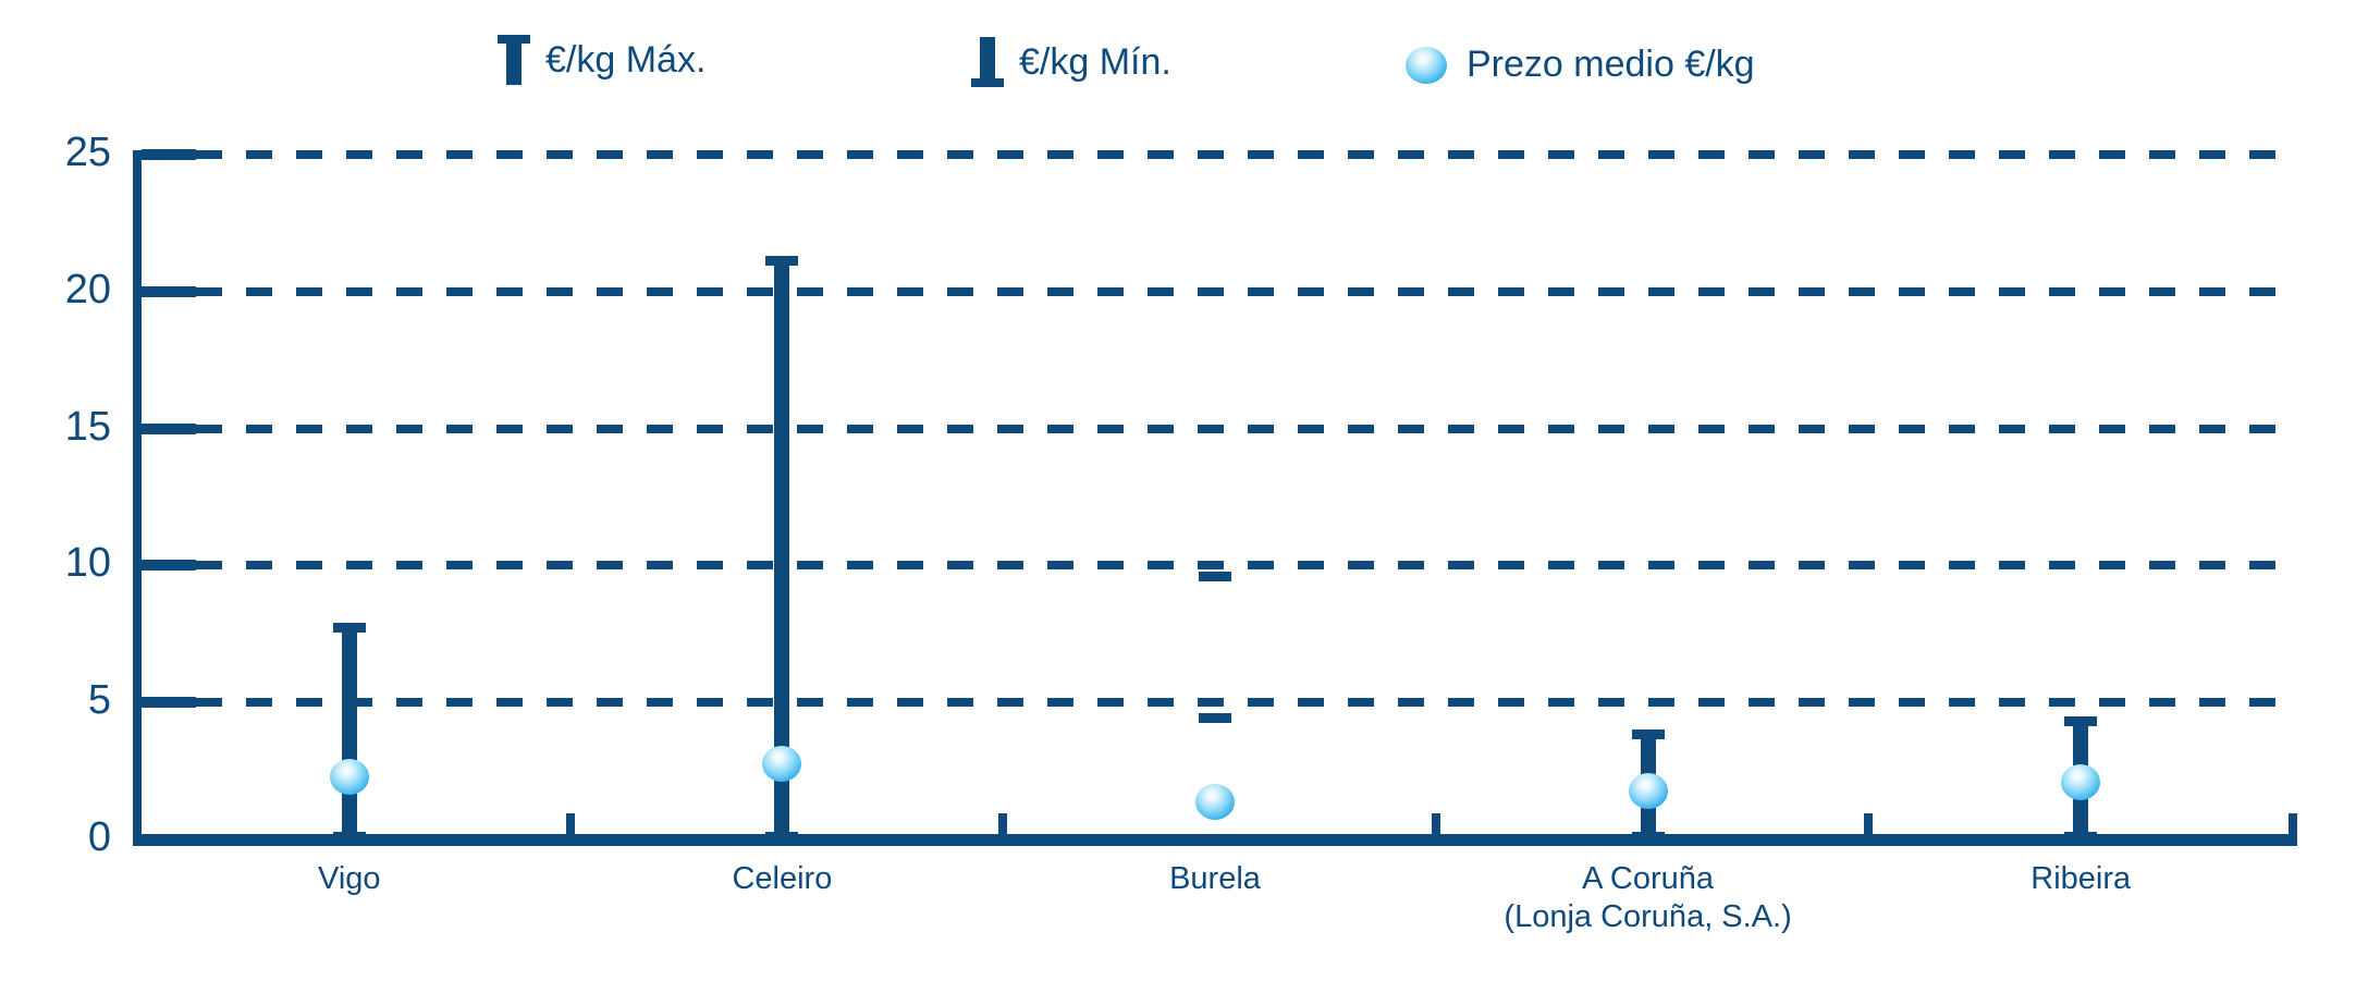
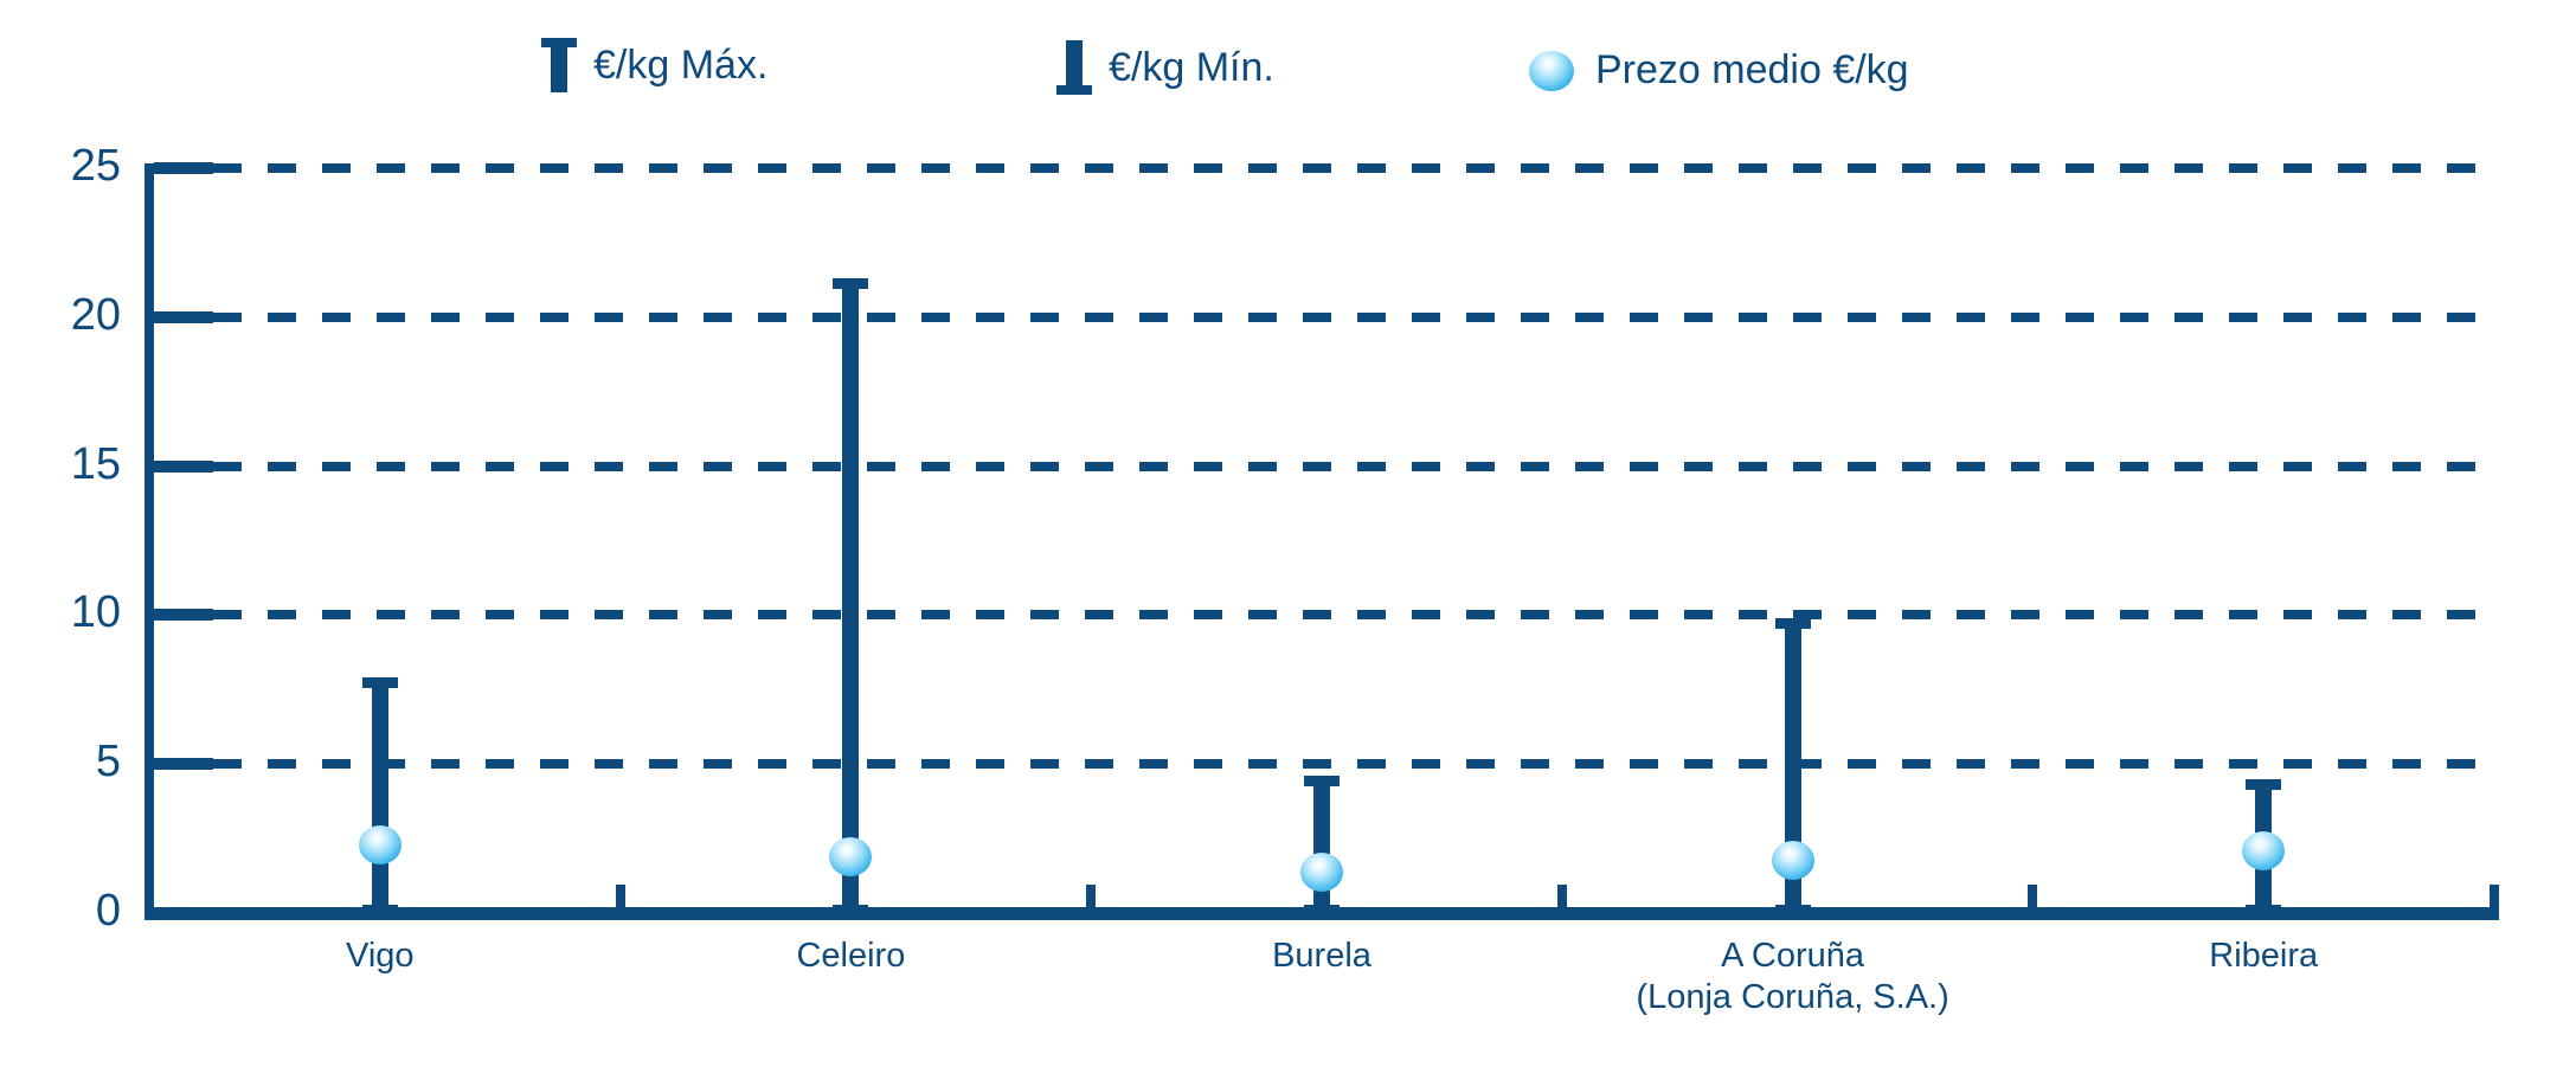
Prezo medio €/kg/Celeiro: 2.8 -> 1.9
€/kg Mín./Burela: 9.6 -> 0.1
€/kg Máx./A Coruña (Lonja Coruña, S.A.): 4.0 -> 9.9
